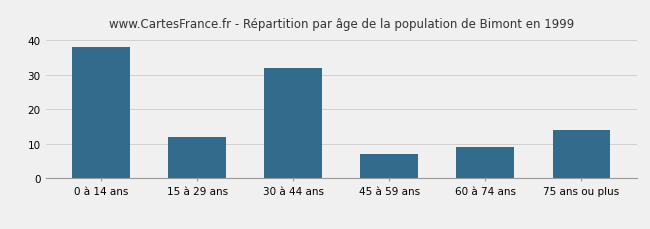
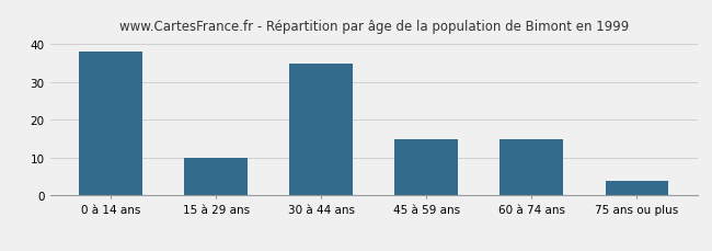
15 à 29 ans: 12 -> 10
30 à 44 ans: 32 -> 35
45 à 59 ans: 7 -> 15
60 à 74 ans: 9 -> 15
75 ans ou plus: 14 -> 4
